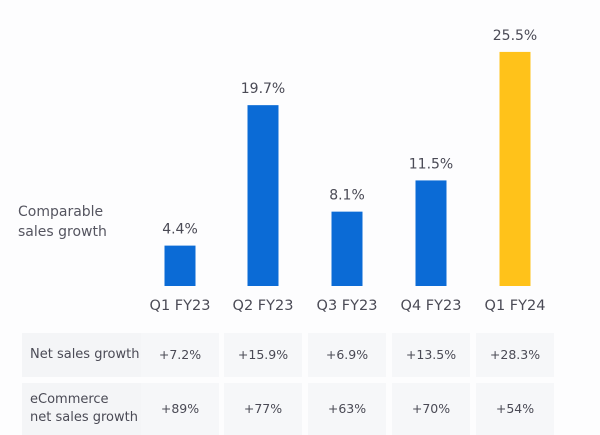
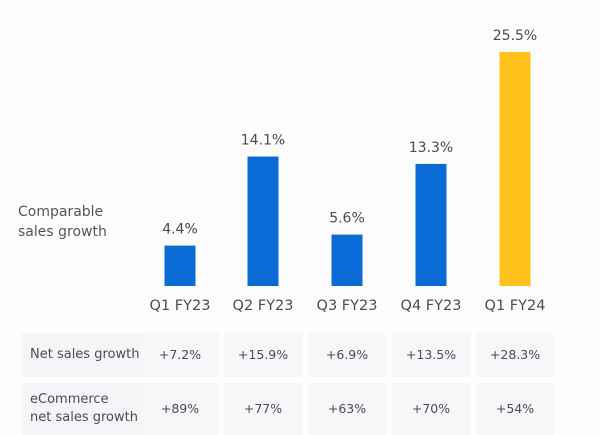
Q2 FY23: 19.7% -> 14.1%
Q3 FY23: 8.1% -> 5.6%
Q4 FY23: 11.5% -> 13.3%
